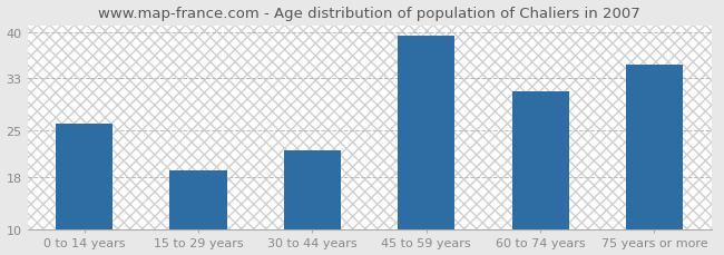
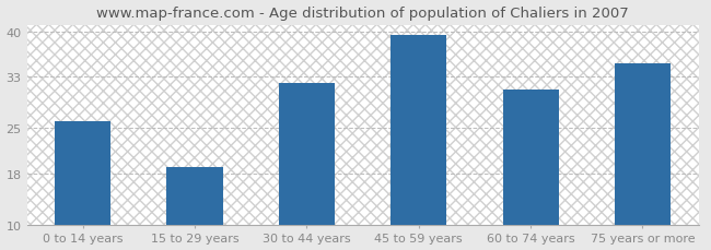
30 to 44 years: 22.0 -> 32.0
